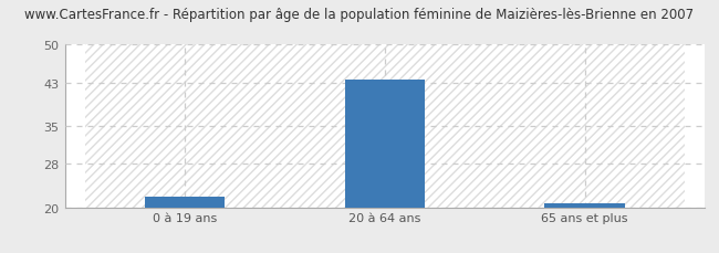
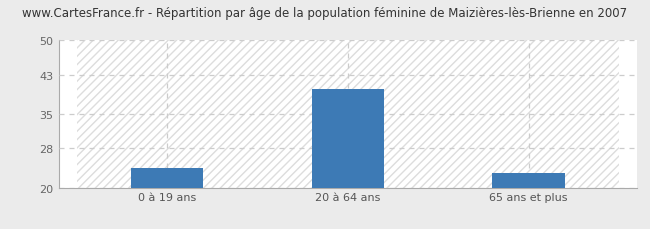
0 à 19 ans: 22.0 -> 24.0
20 à 64 ans: 43.5 -> 40.0
65 ans et plus: 20.8 -> 23.0
